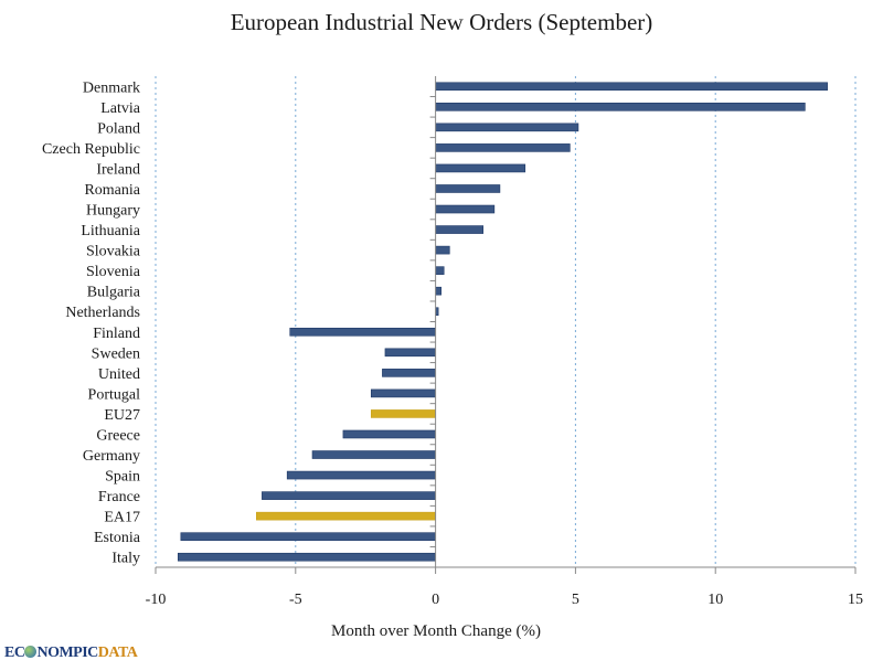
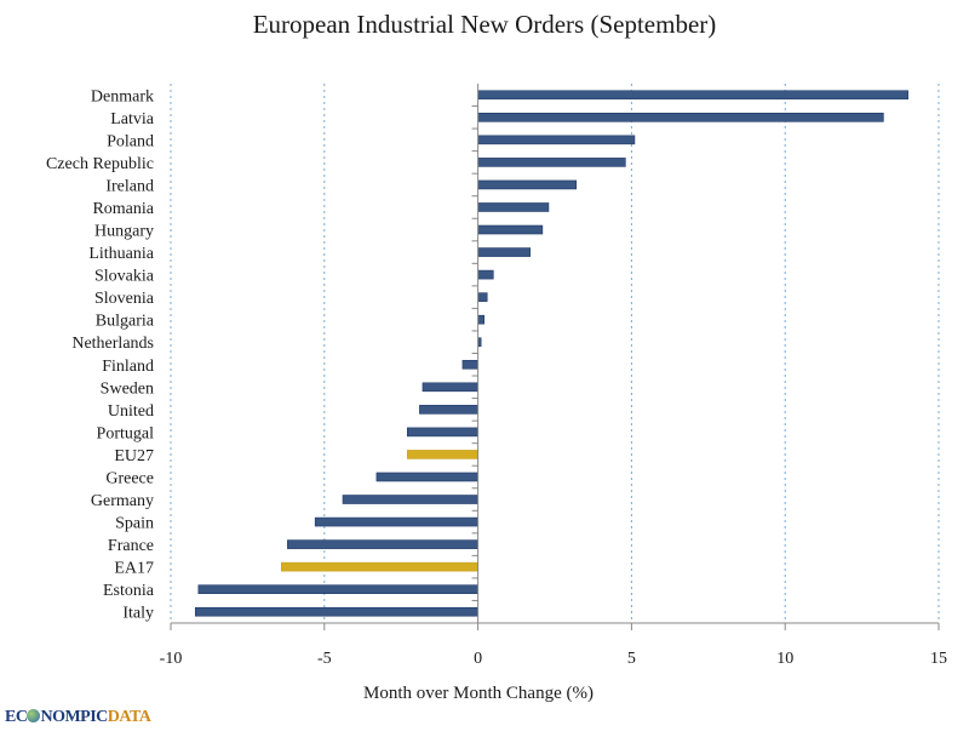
Finland: -5.2 -> -0.5
